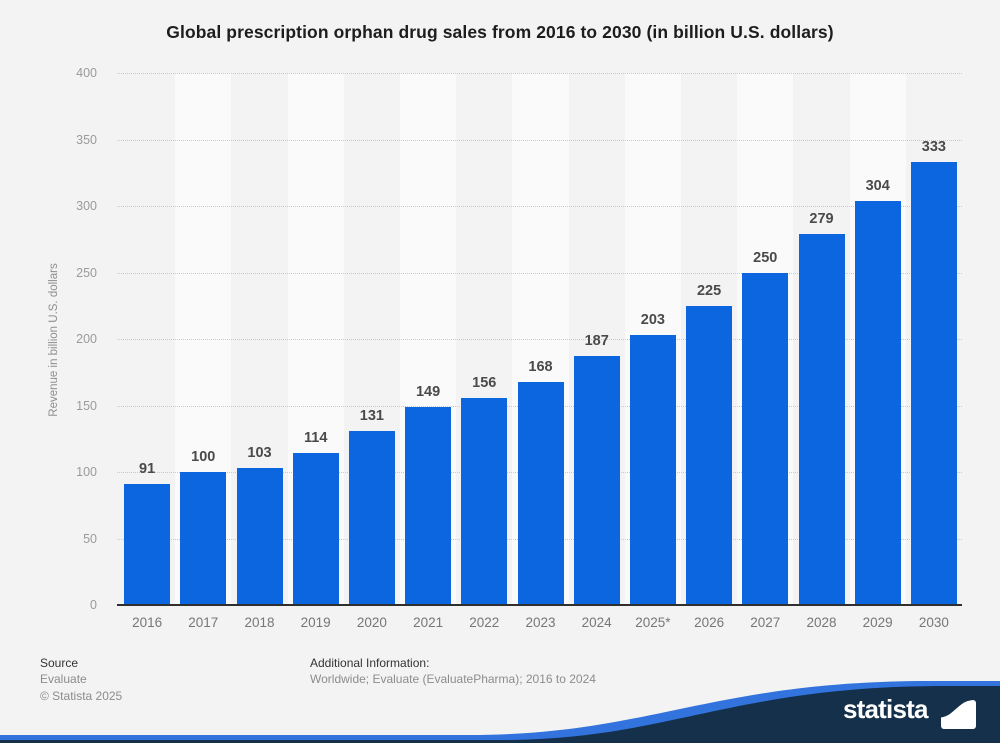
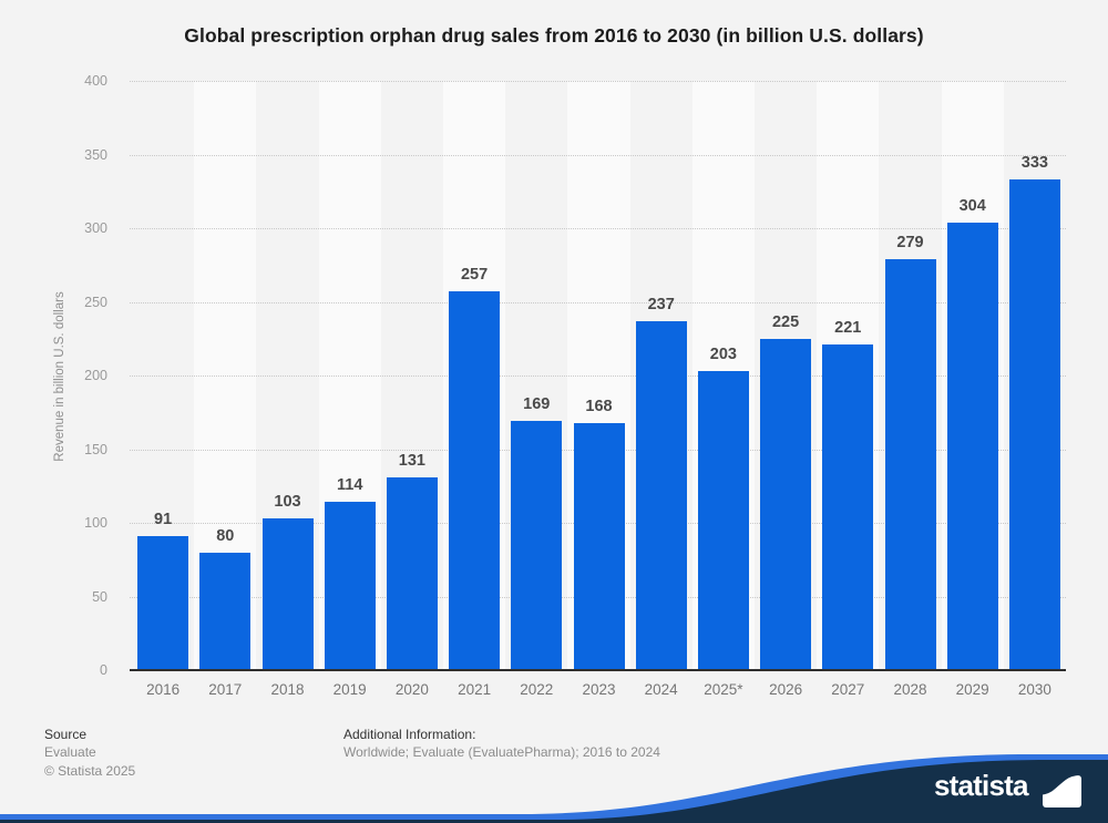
2017: 100 -> 80
2021: 149 -> 257
2022: 156 -> 169
2024: 187 -> 237
2027: 250 -> 221
